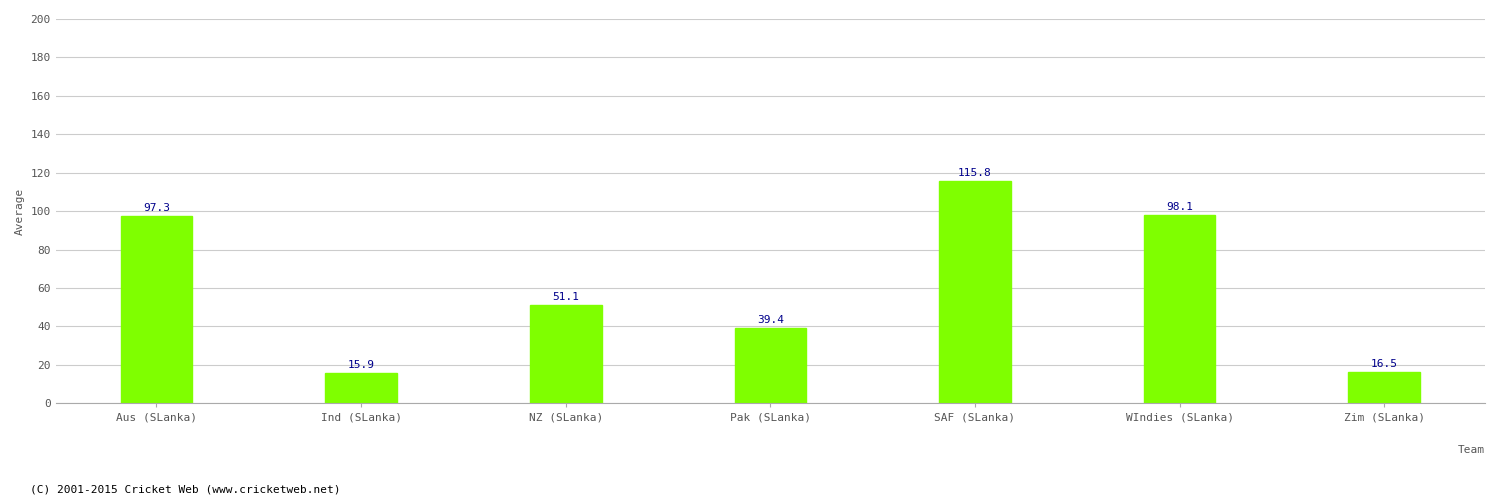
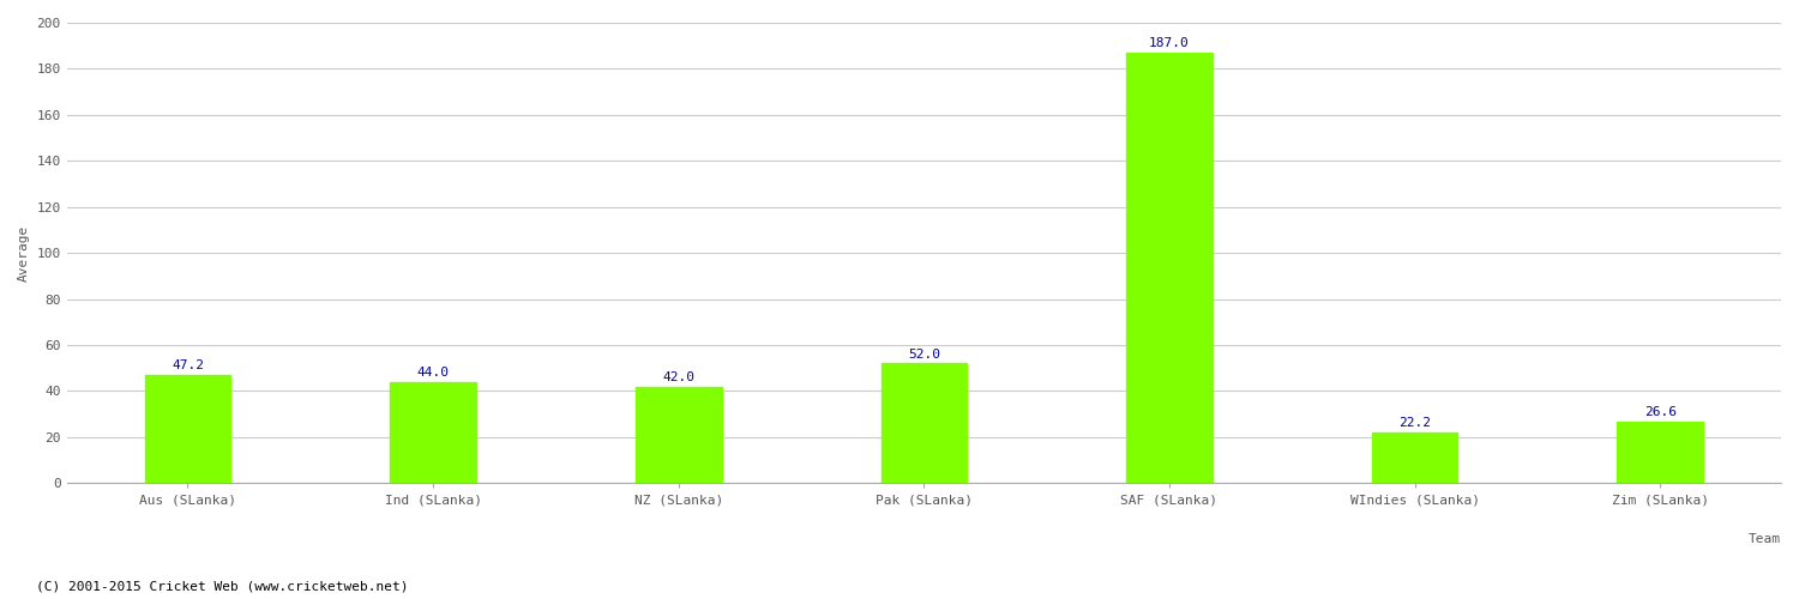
Aus (SLanka): 97.3 -> 47.2
Ind (SLanka): 15.9 -> 44.0
NZ (SLanka): 51.1 -> 42.0
Pak (SLanka): 39.4 -> 52.0
SAF (SLanka): 115.8 -> 187.0
WIndies (SLanka): 98.1 -> 22.2
Zim (SLanka): 16.5 -> 26.6
